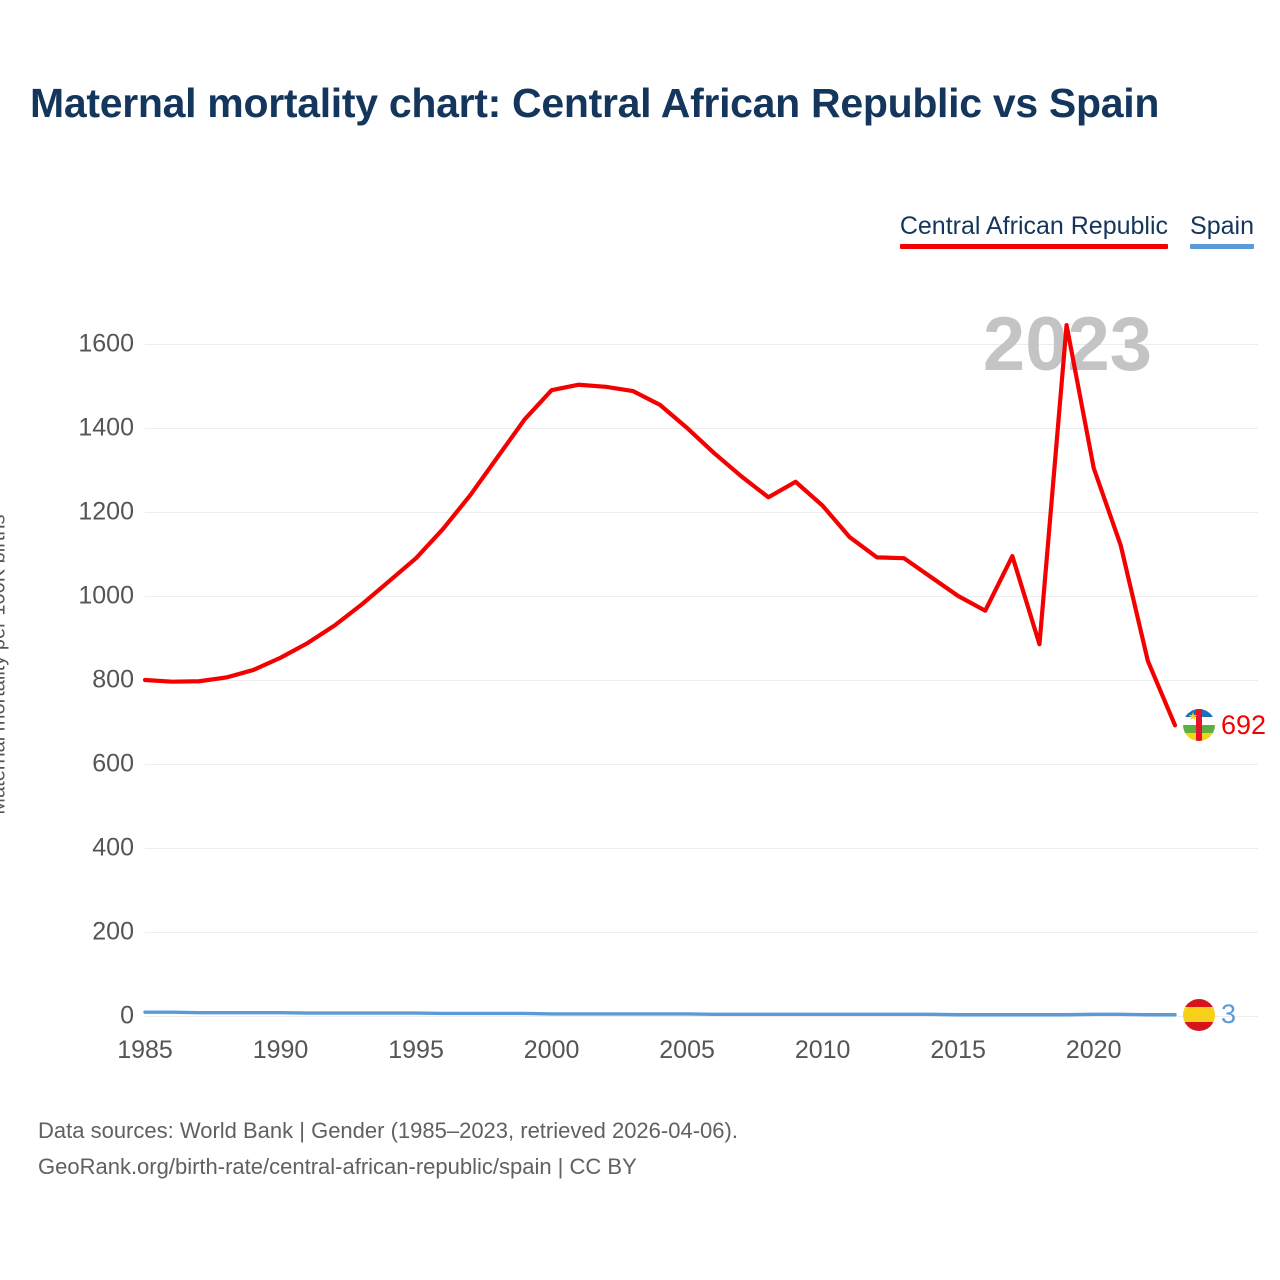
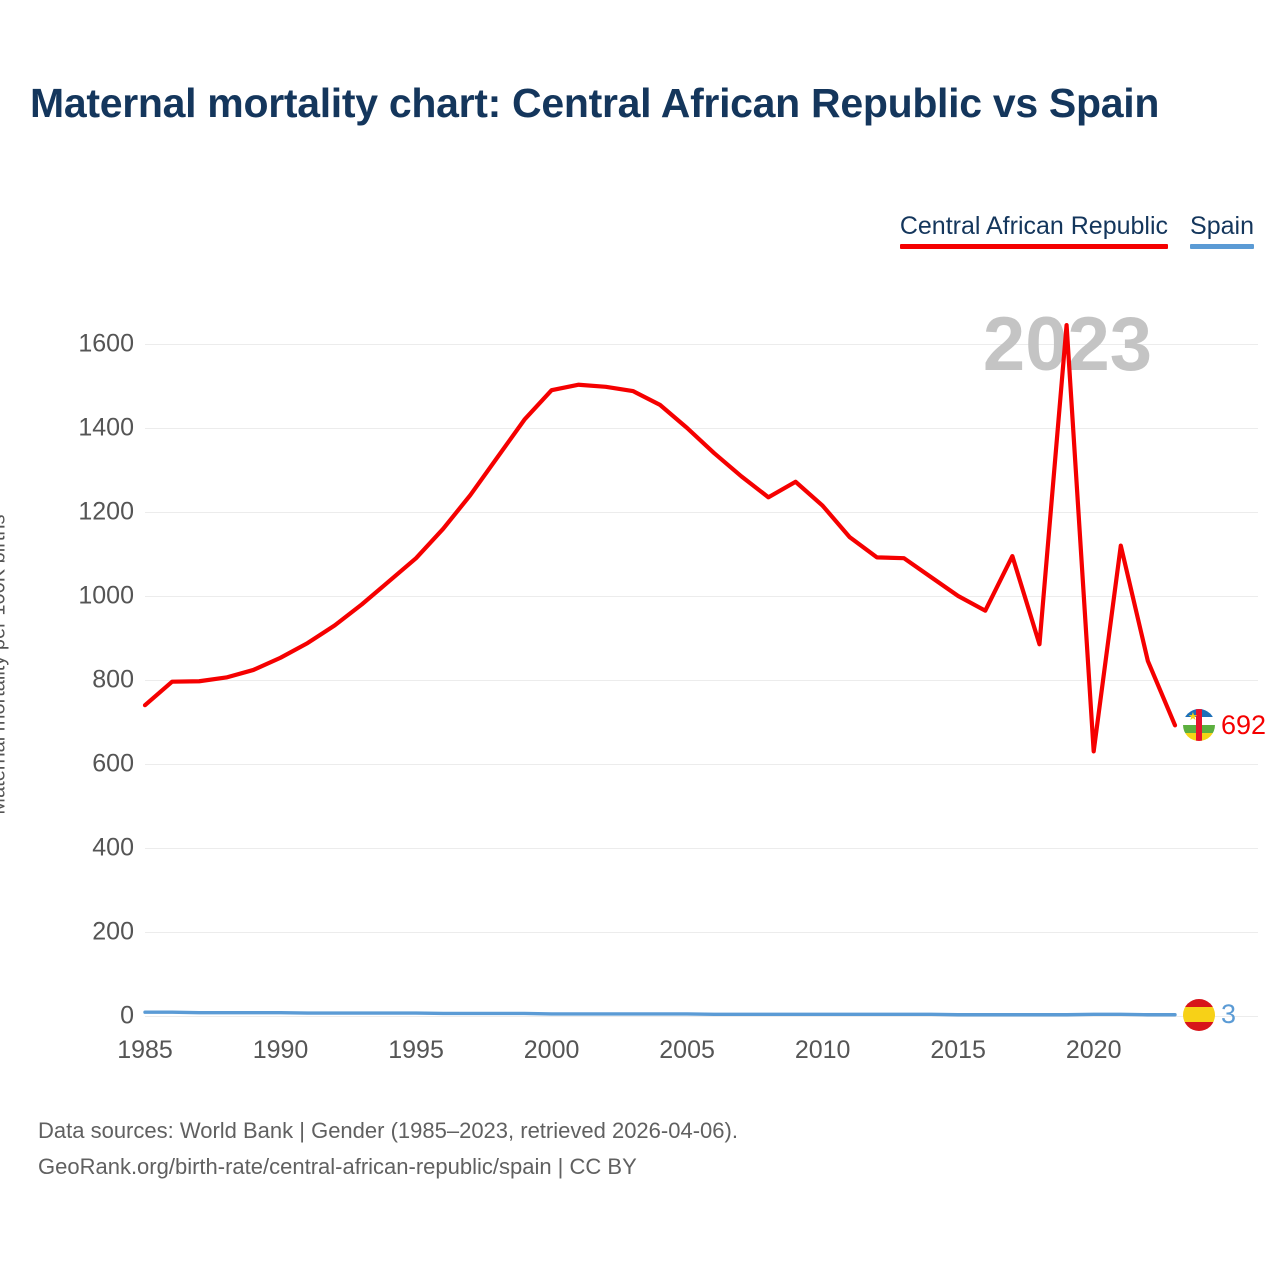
Central African Republic/1985: 800 -> 740
Central African Republic/2020: 1300 -> 630
